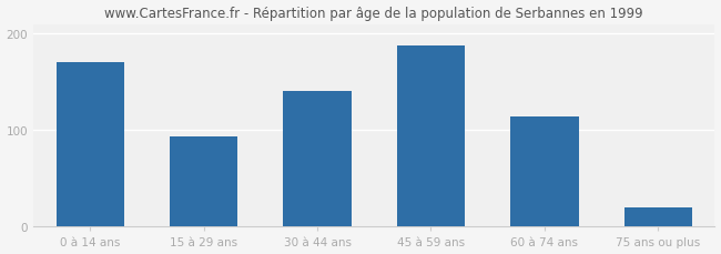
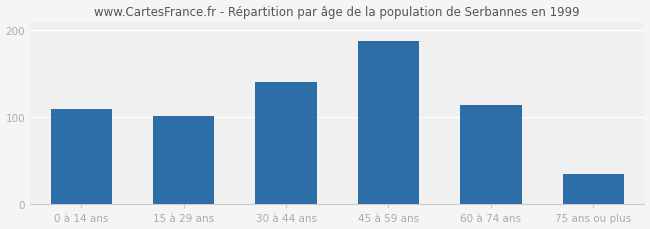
0 à 14 ans: 170 -> 109
15 à 29 ans: 94 -> 101
75 ans ou plus: 20 -> 35
